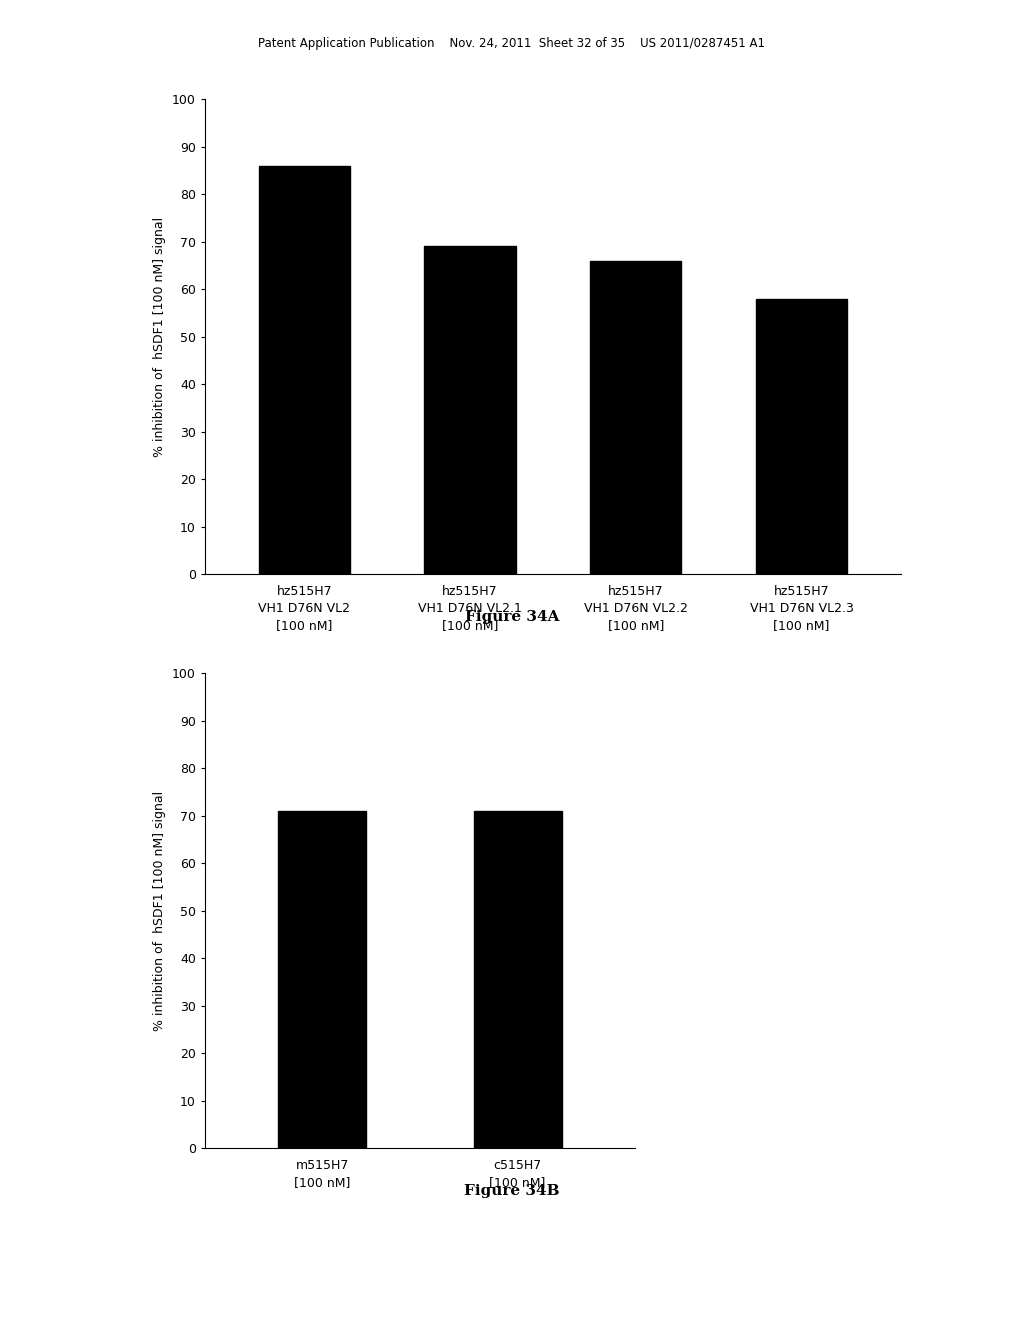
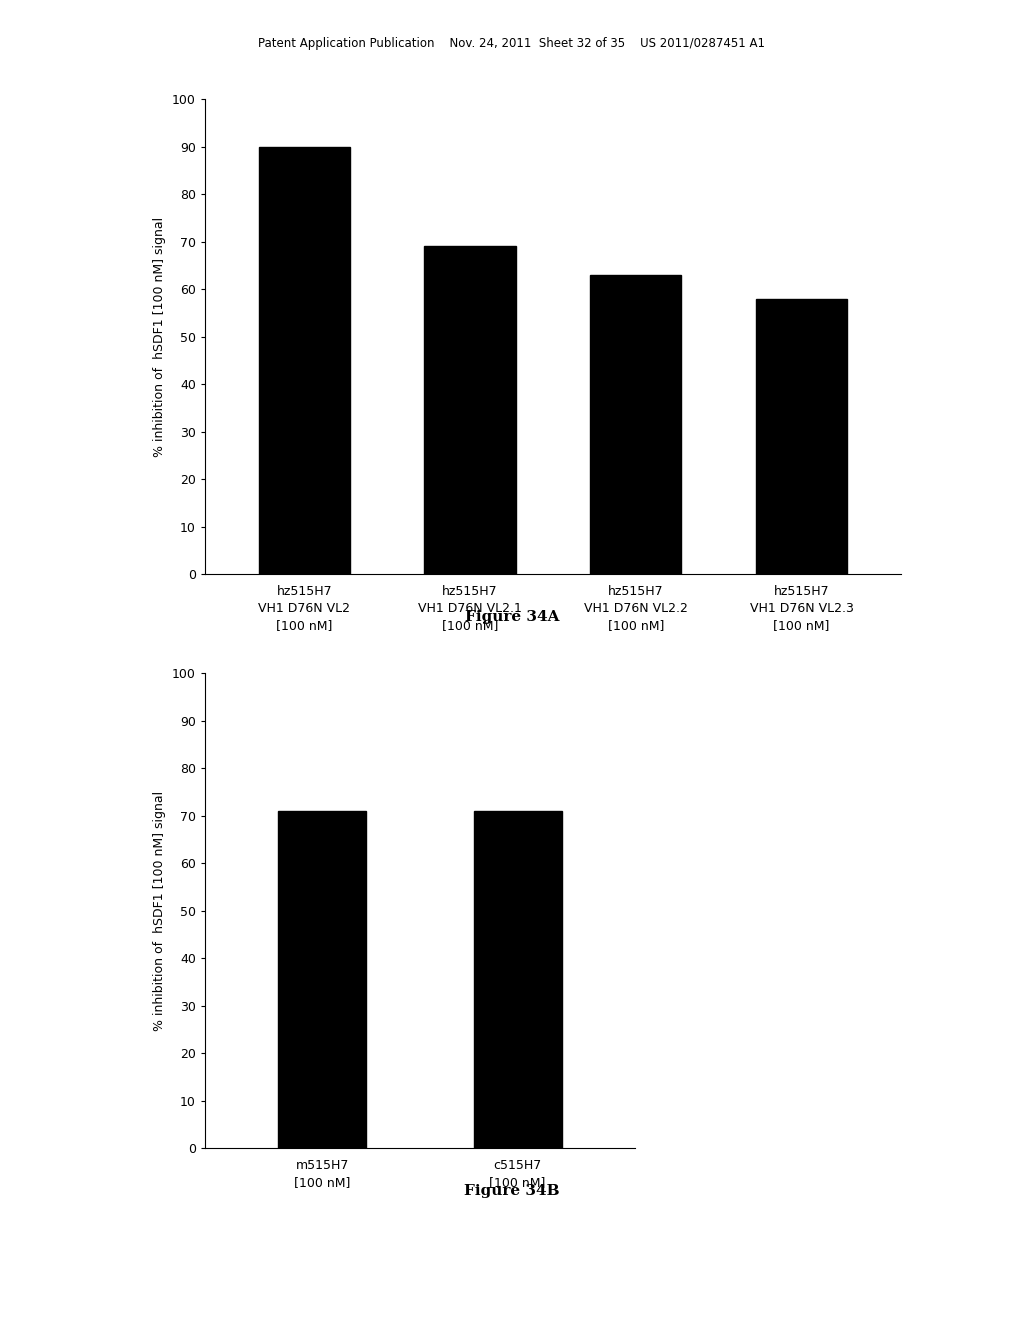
hz515H7 VH1 D76N VL2 [100 nM]: 86 -> 90
hz515H7 VH1 D76N VL2.2 [100 nM]: 66 -> 63
